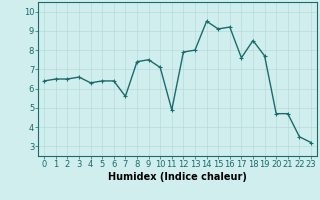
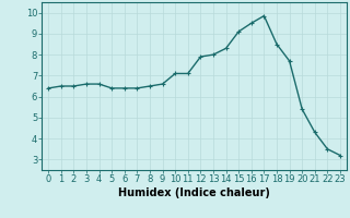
4: 6.3 -> 6.6
7: 5.6 -> 6.4
8: 7.4 -> 6.5
9: 7.5 -> 6.6
11: 4.9 -> 7.1
14: 9.5 -> 8.3
16: 9.2 -> 9.5
17: 7.6 -> 9.8
20: 4.7 -> 5.4
21: 4.7 -> 4.3
